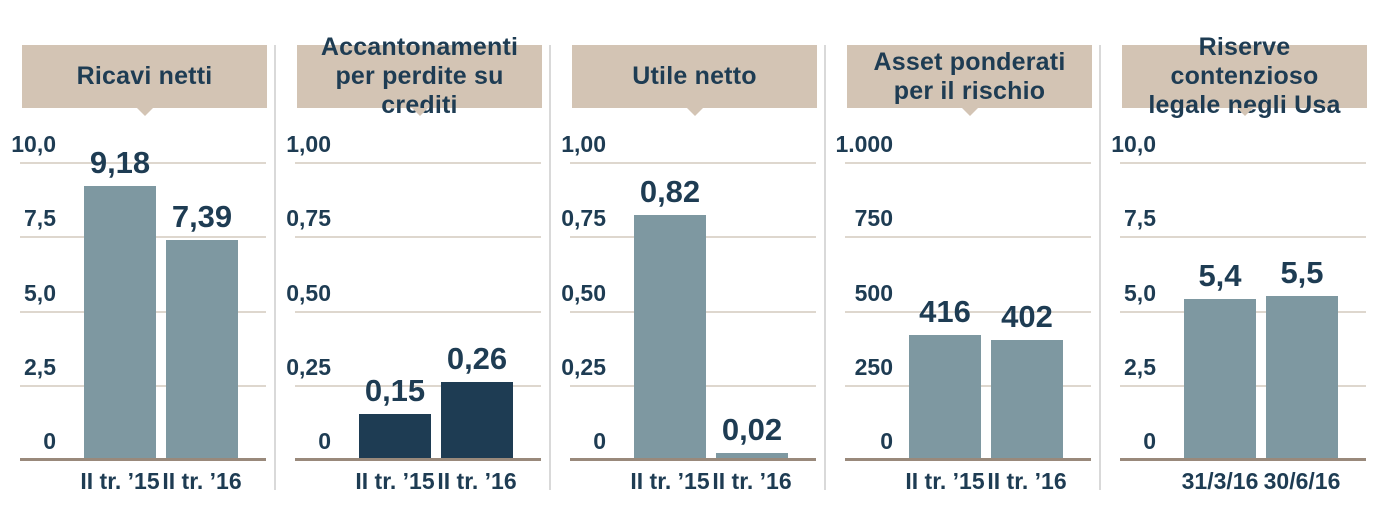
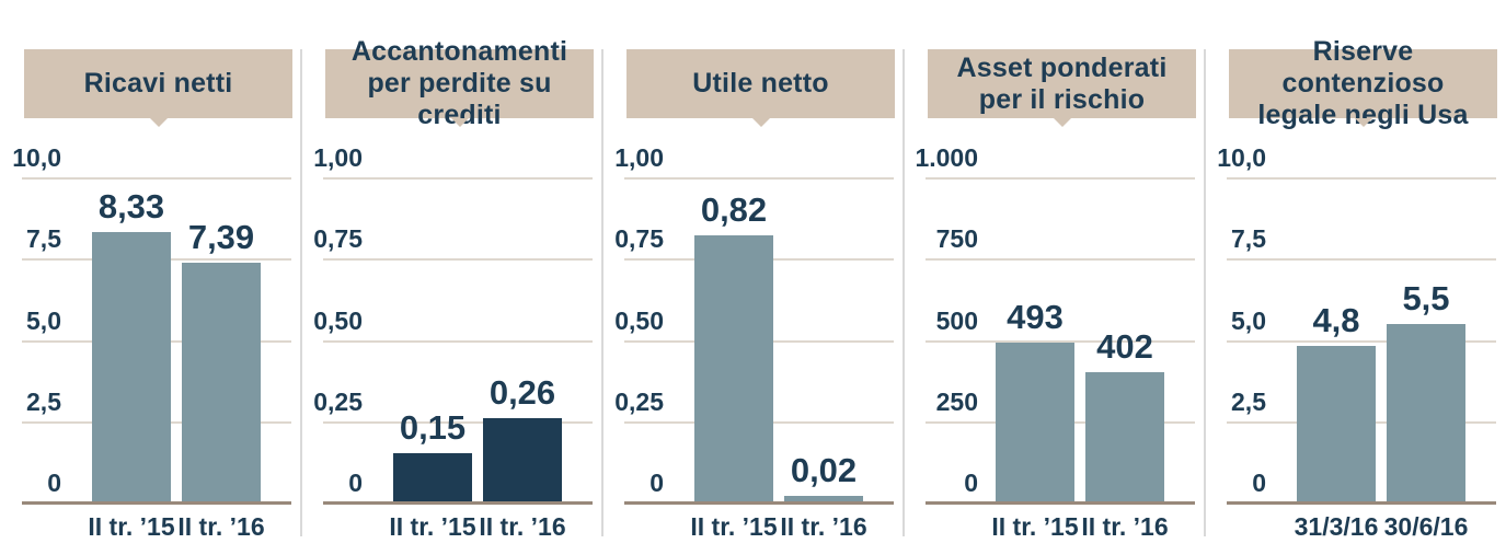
Ricavi netti/II tr. ’15: 9,18 -> 8,33
Asset ponderati per il rischio/II tr. ’15: 416 -> 493
Riserve contenzioso legale negli Usa/31/3/16: 5,4 -> 4,8
